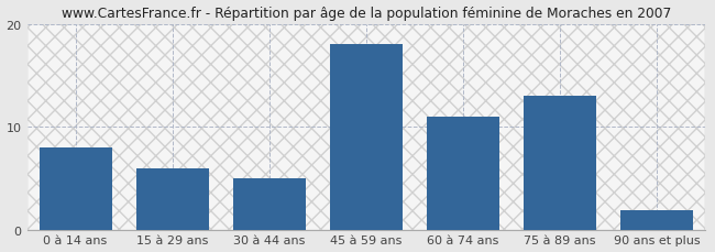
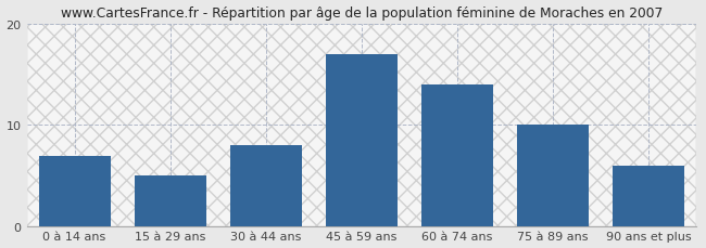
0 à 14 ans: 8 -> 7
15 à 29 ans: 6 -> 5
30 à 44 ans: 5 -> 8
45 à 59 ans: 18 -> 17
60 à 74 ans: 11 -> 14
75 à 89 ans: 13 -> 10
90 ans et plus: 2 -> 6
